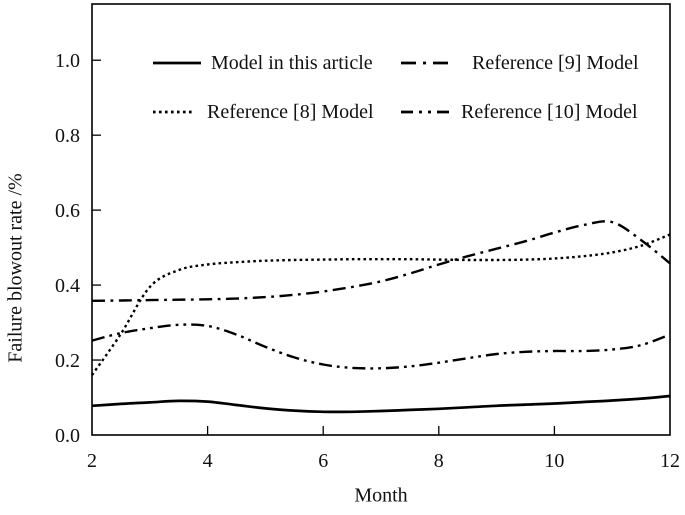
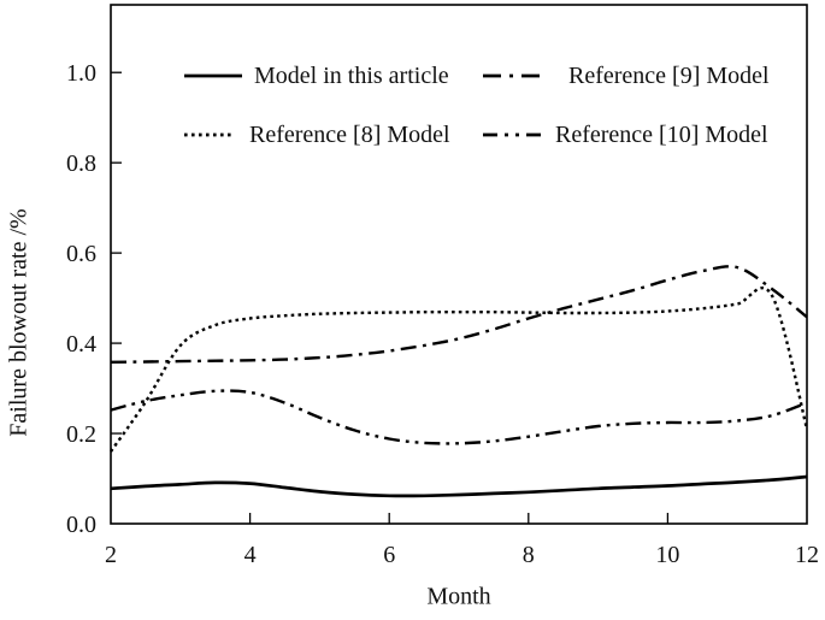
Reference [8] Model/12: 0.54 -> 0.21
